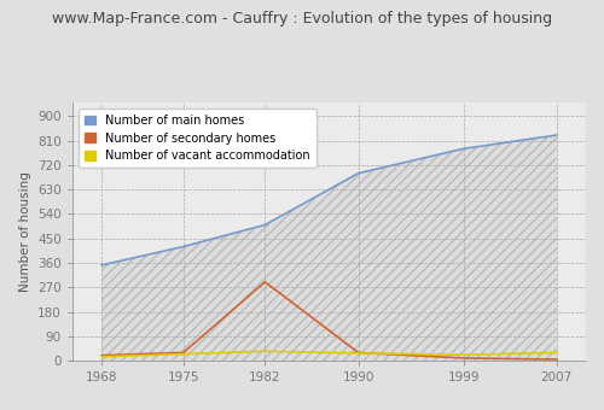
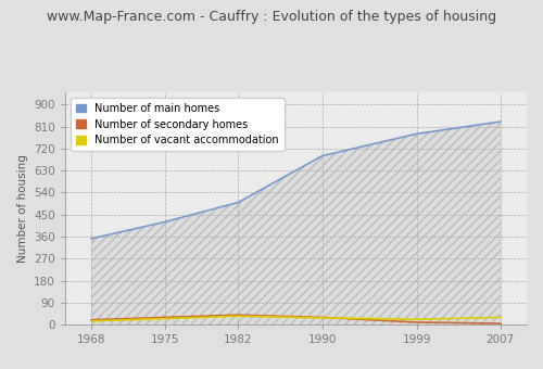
Number of secondary homes/1982: 290 -> 40
